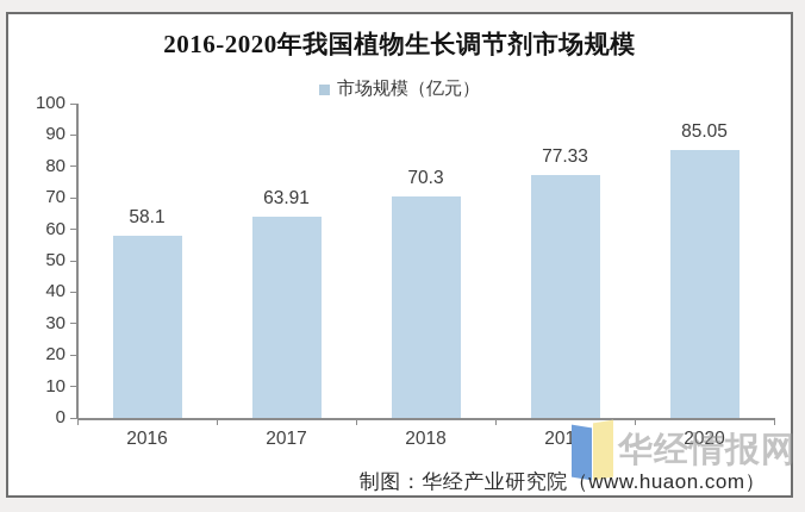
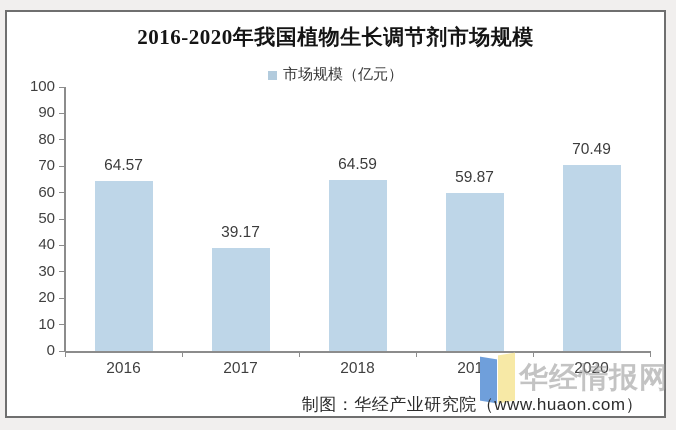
2016: 58.1 -> 64.57
2017: 63.91 -> 39.17
2018: 70.3 -> 64.59
2019: 77.33 -> 59.87
2020: 85.05 -> 70.49
